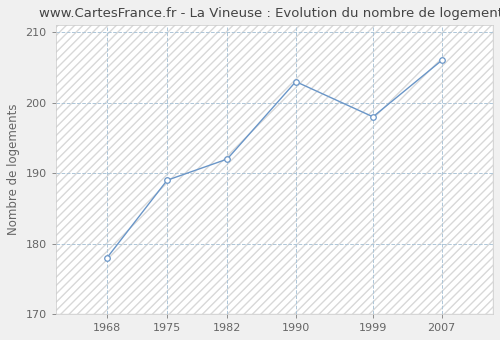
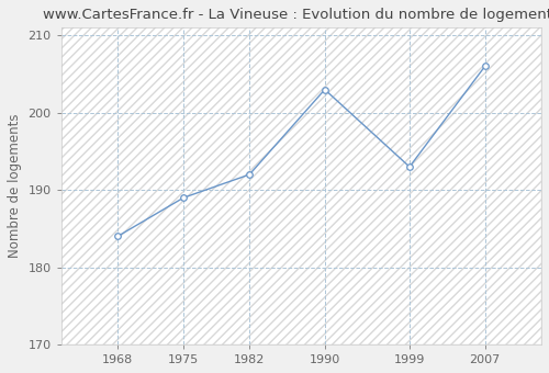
1968: 178 -> 184
1999: 198 -> 193
